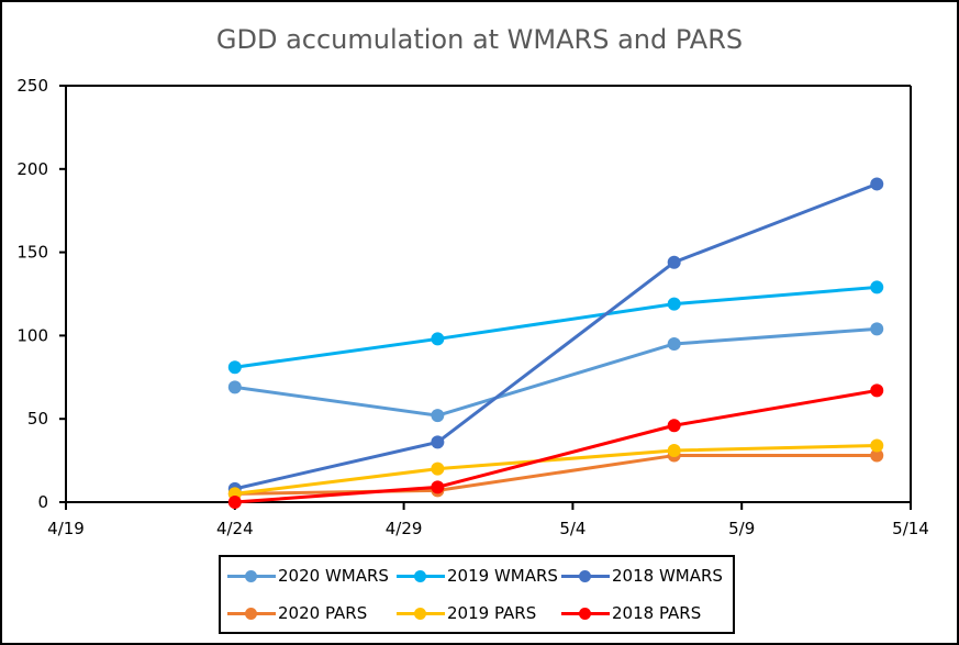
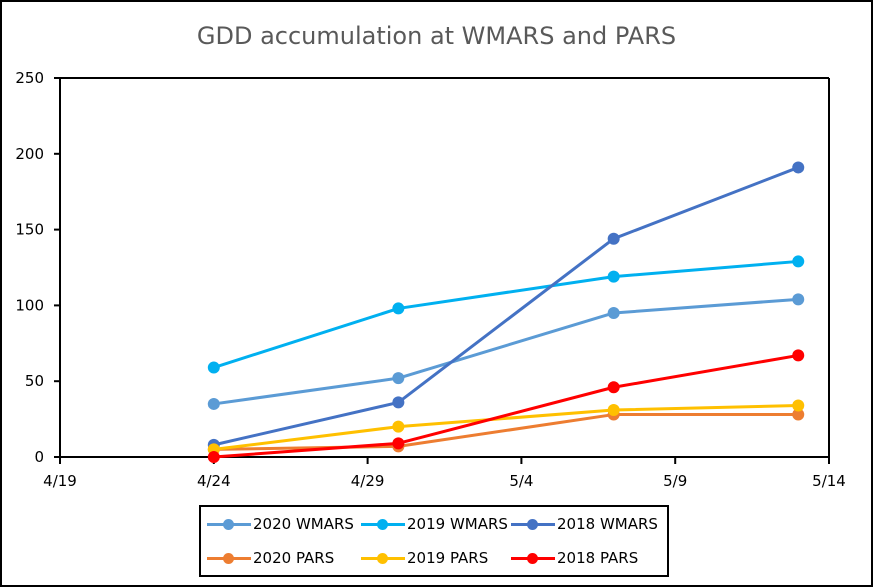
2020 WMARS/4/24: 69 -> 35
2019 WMARS/4/24: 81 -> 59
